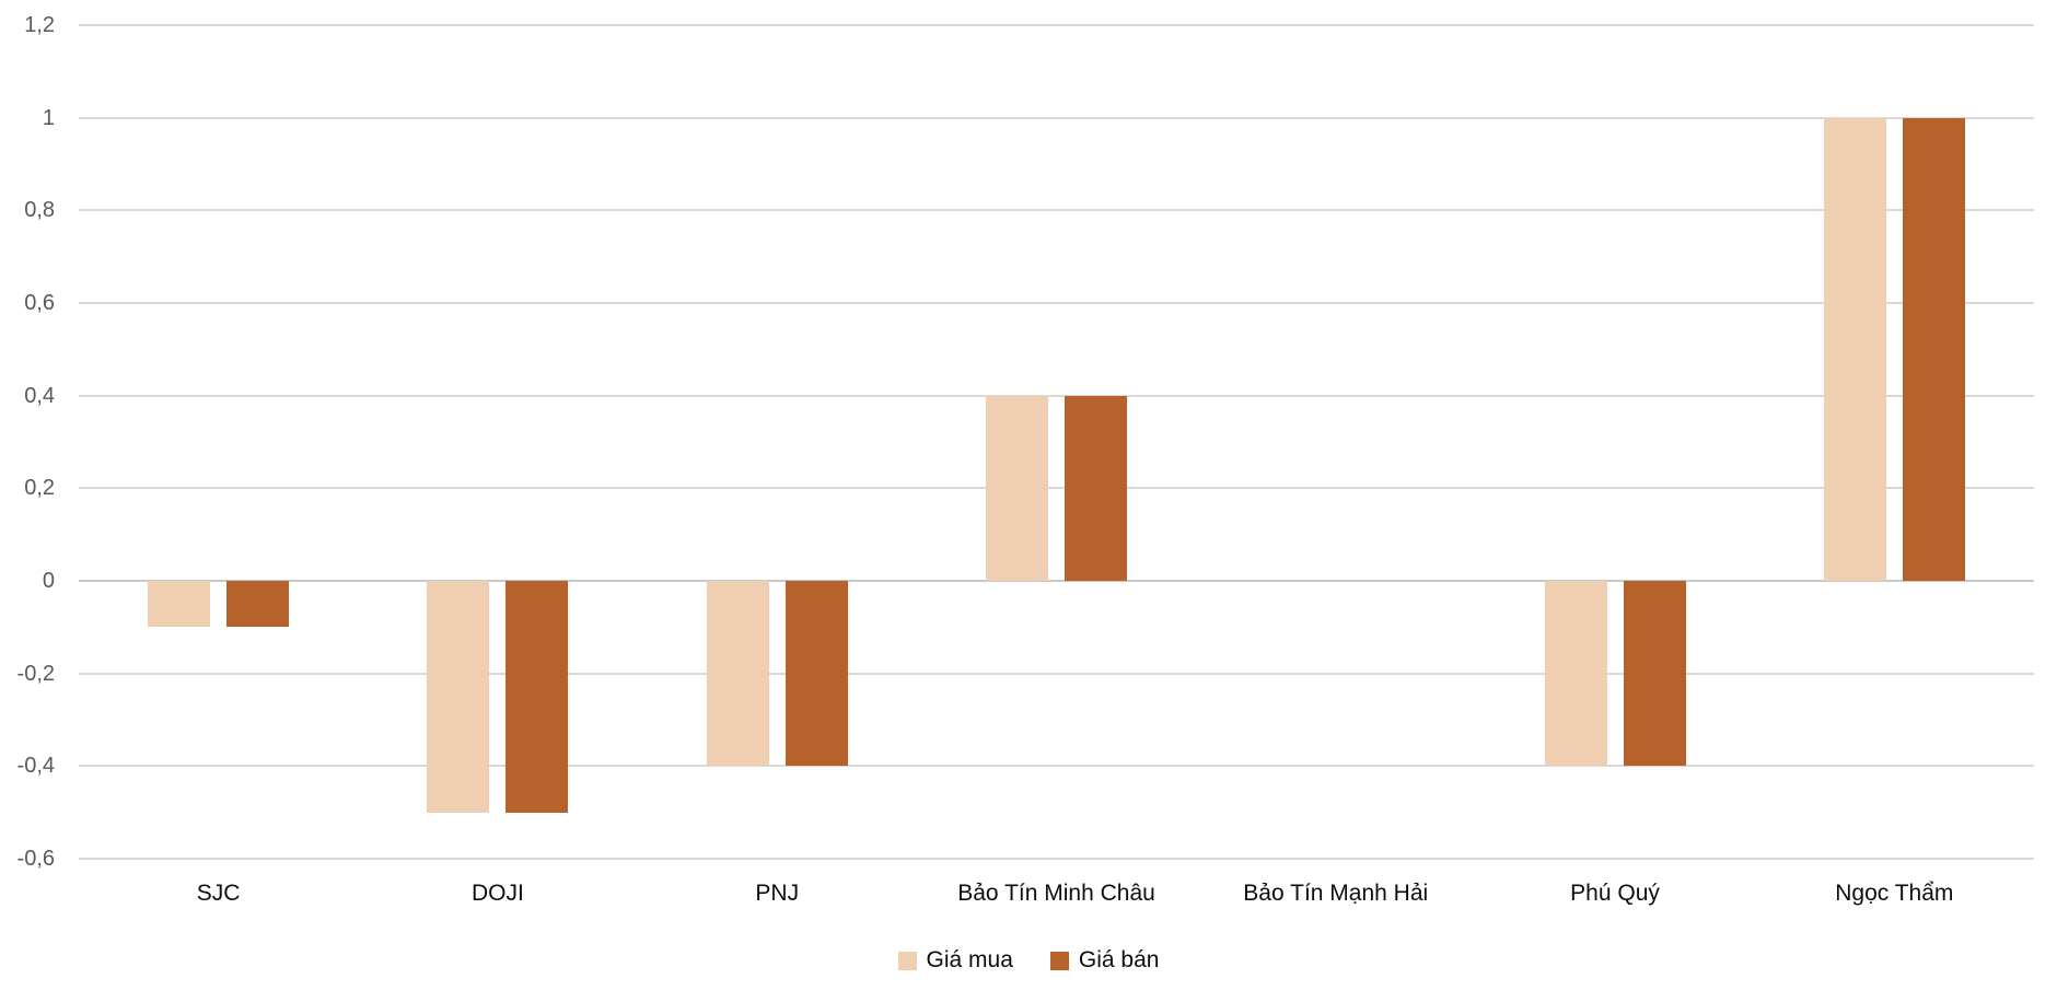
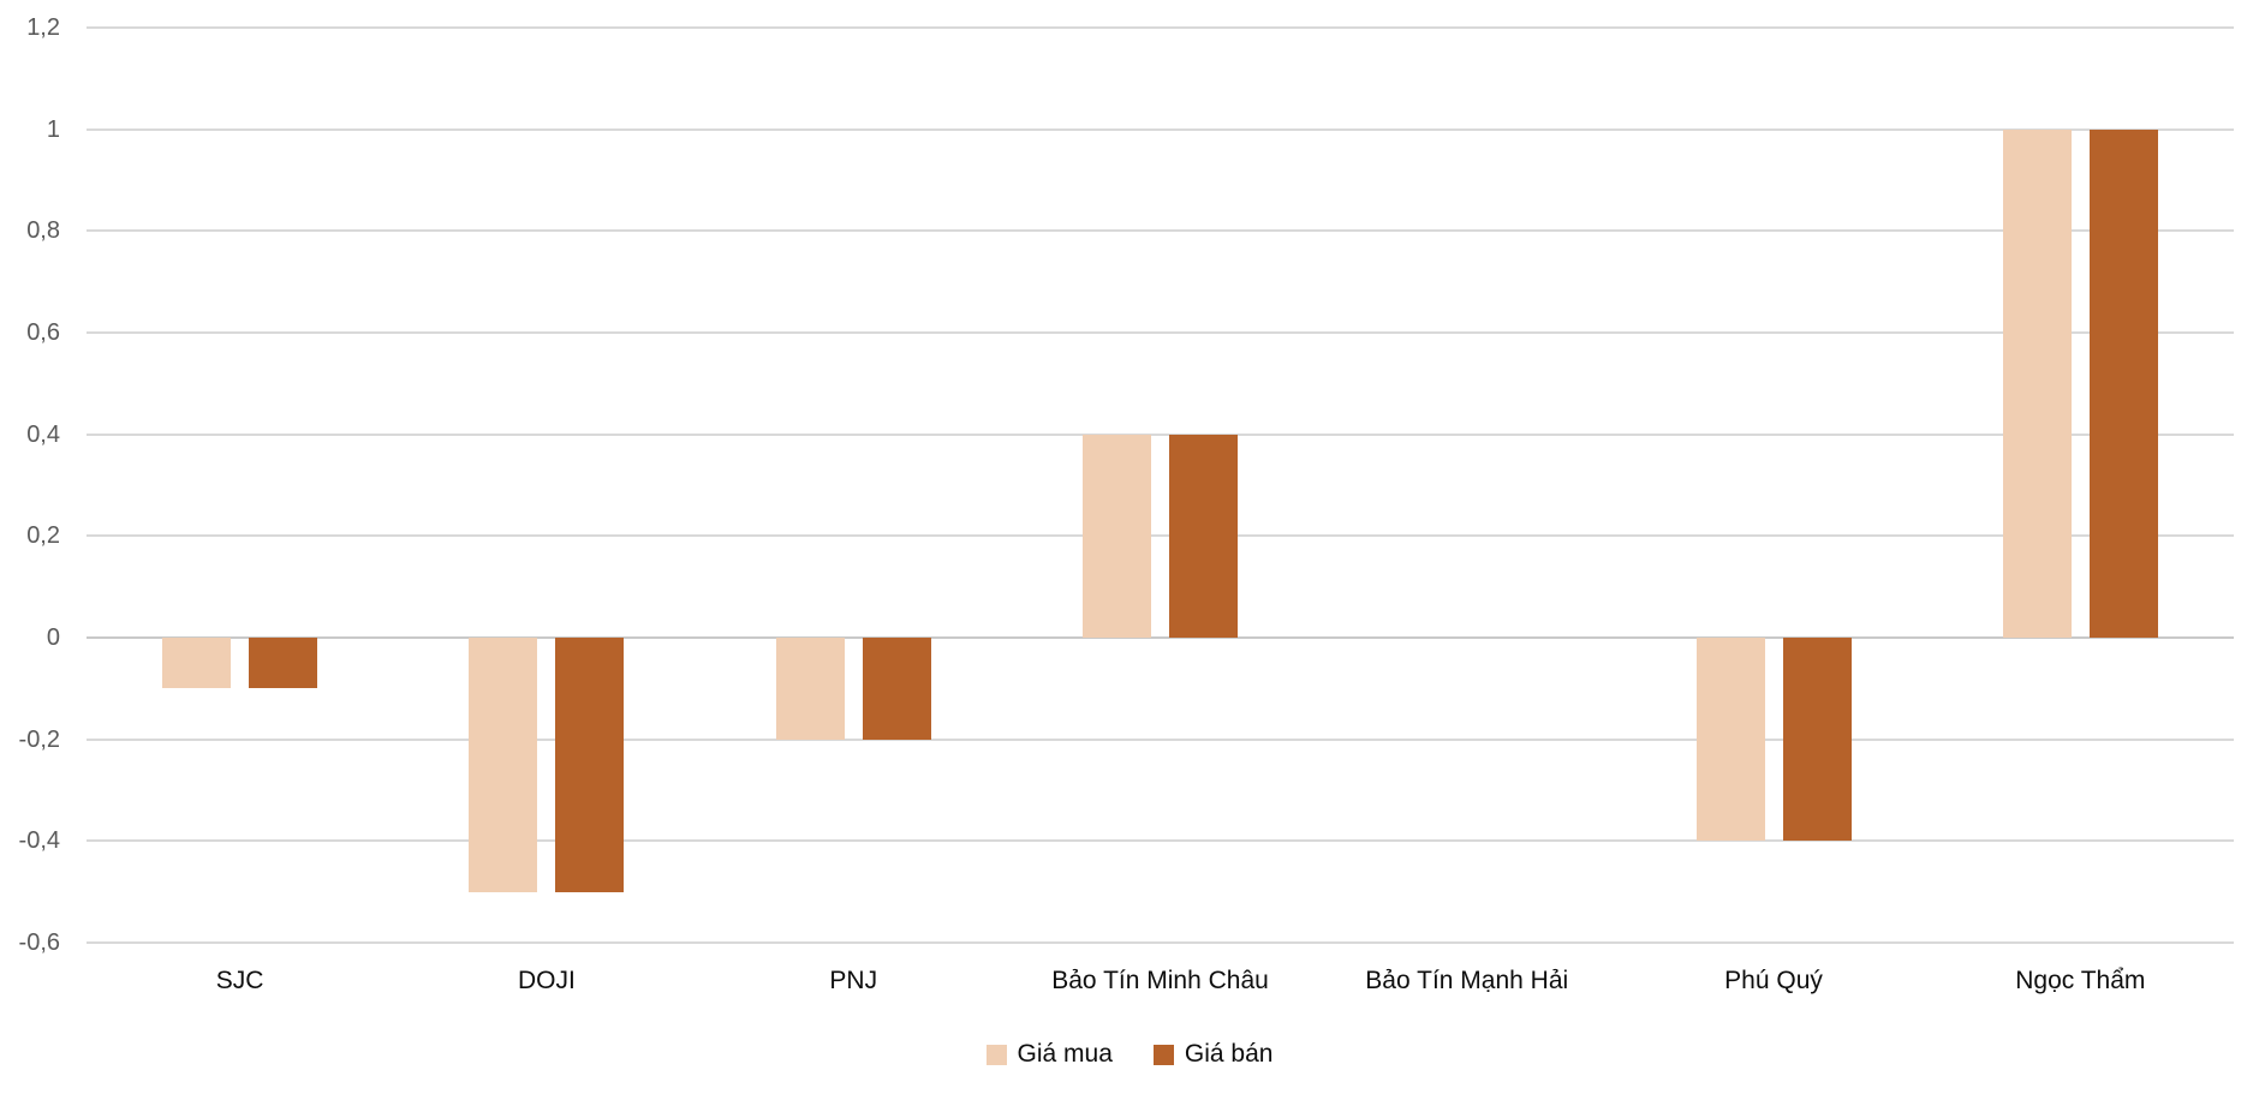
Giá mua/PNJ: -0,4 -> -0,2
Giá bán/PNJ: -0,4 -> -0,2
